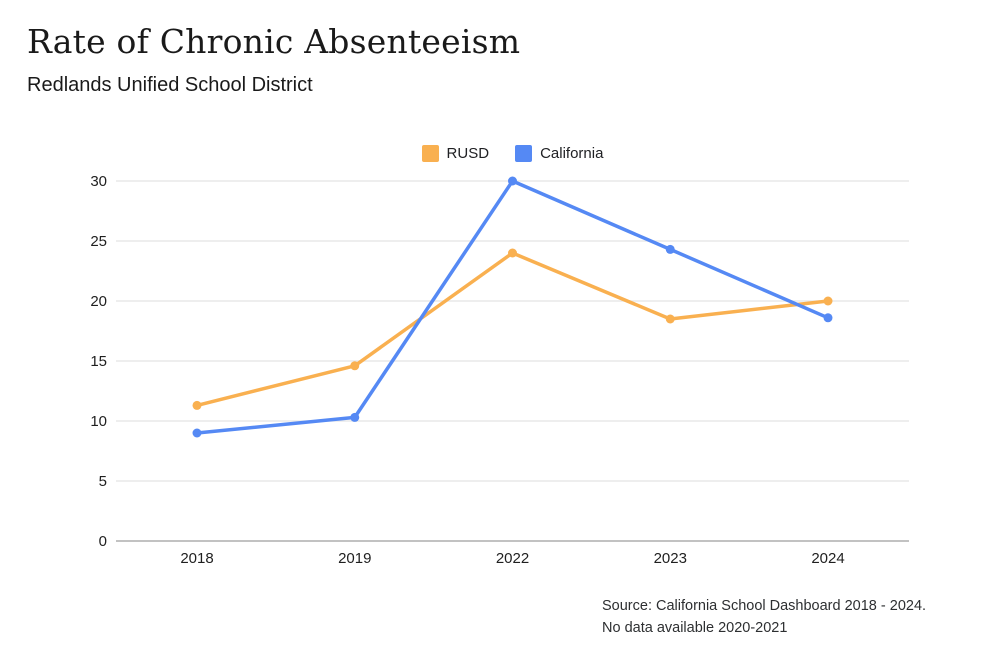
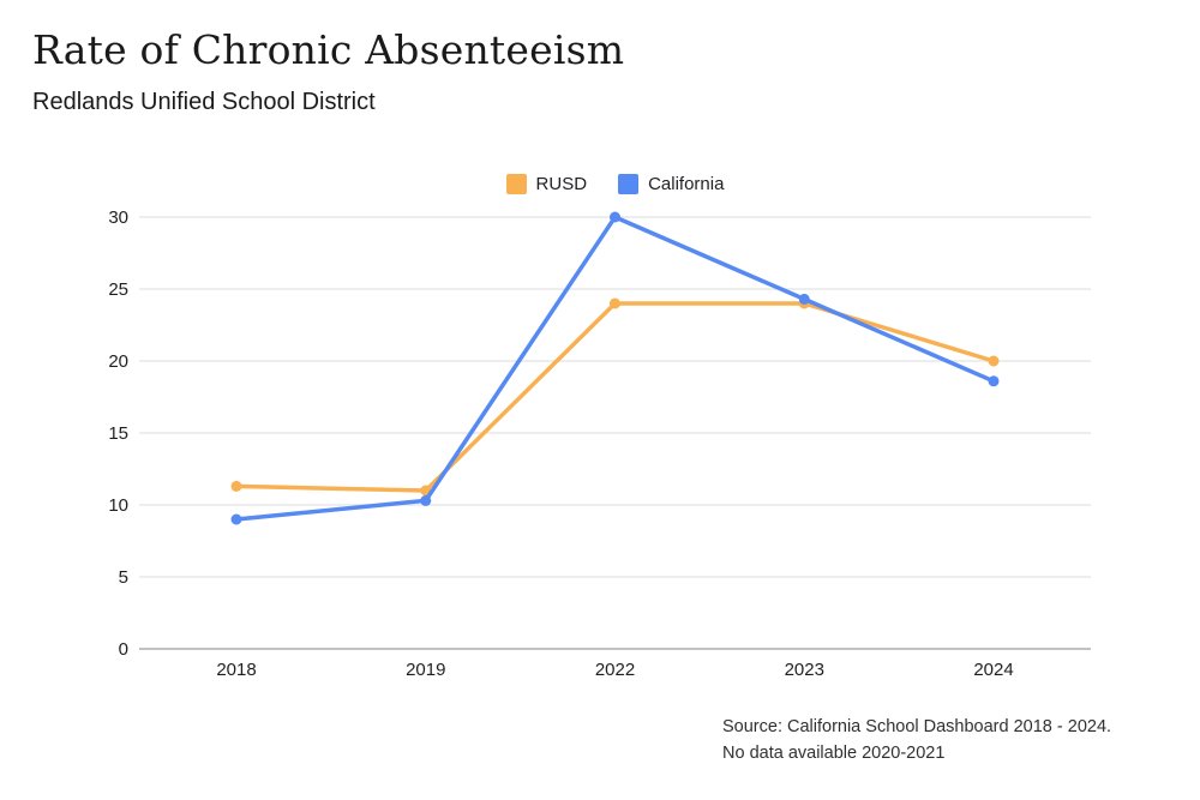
RUSD/2019: 14.6 -> 11.0
RUSD/2023: 18.5 -> 24.0
